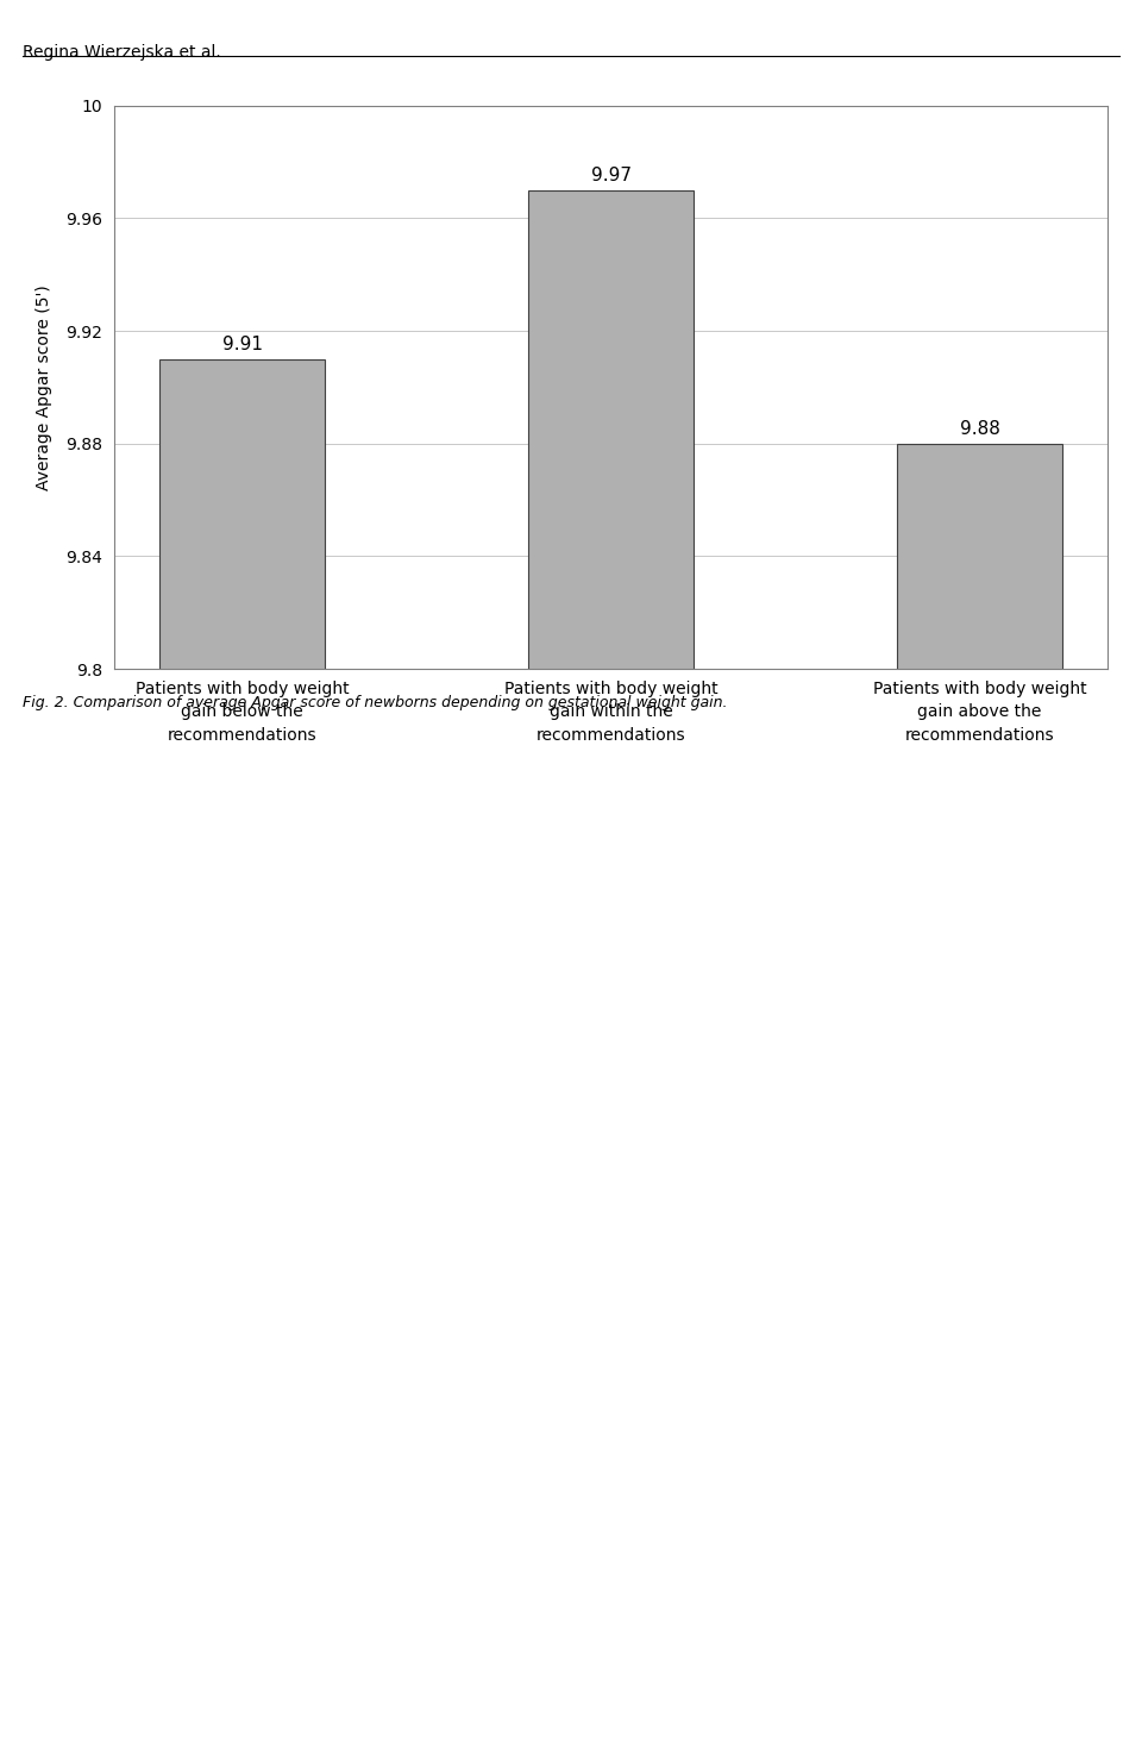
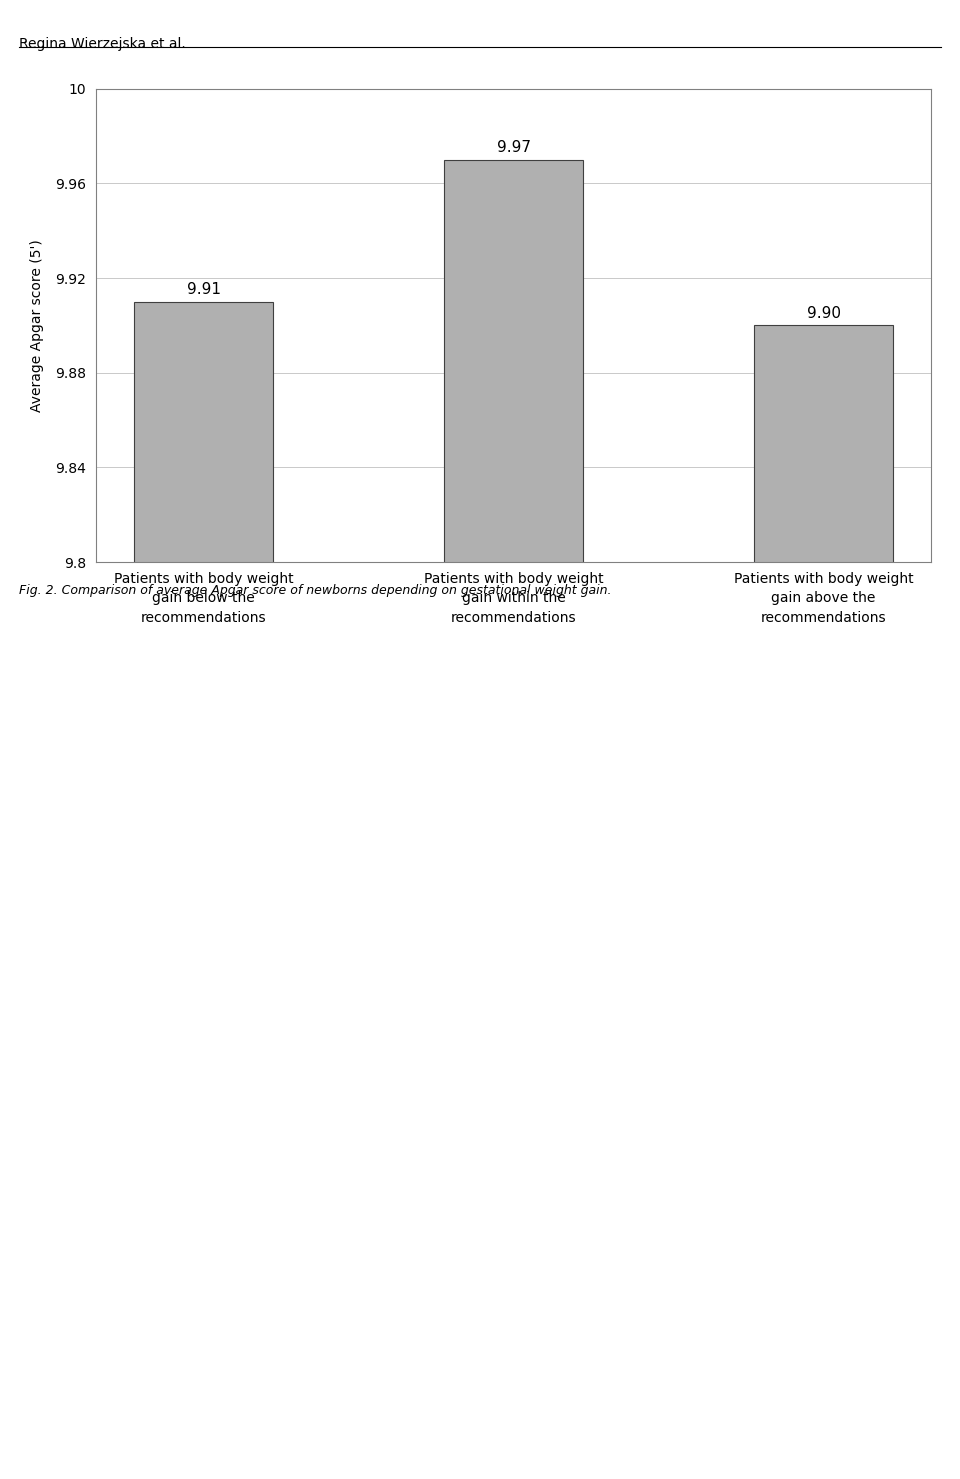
Patients with body weight gain above the recommendations: 9.88 -> 9.90
